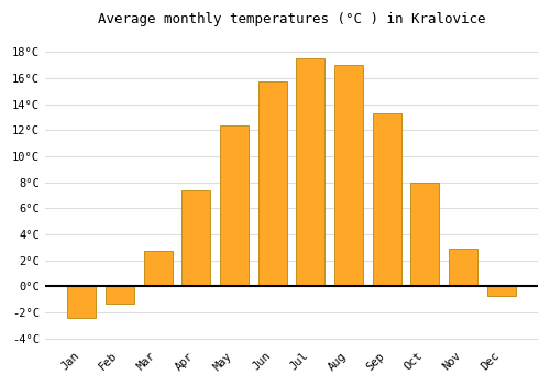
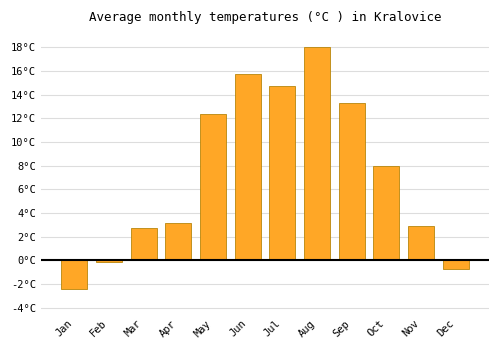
Feb: -1.3°C -> -0.1°C
Apr: 7.4°C -> 3.2°C
Jul: 17.5°C -> 14.7°C
Aug: 17.0°C -> 18.0°C
